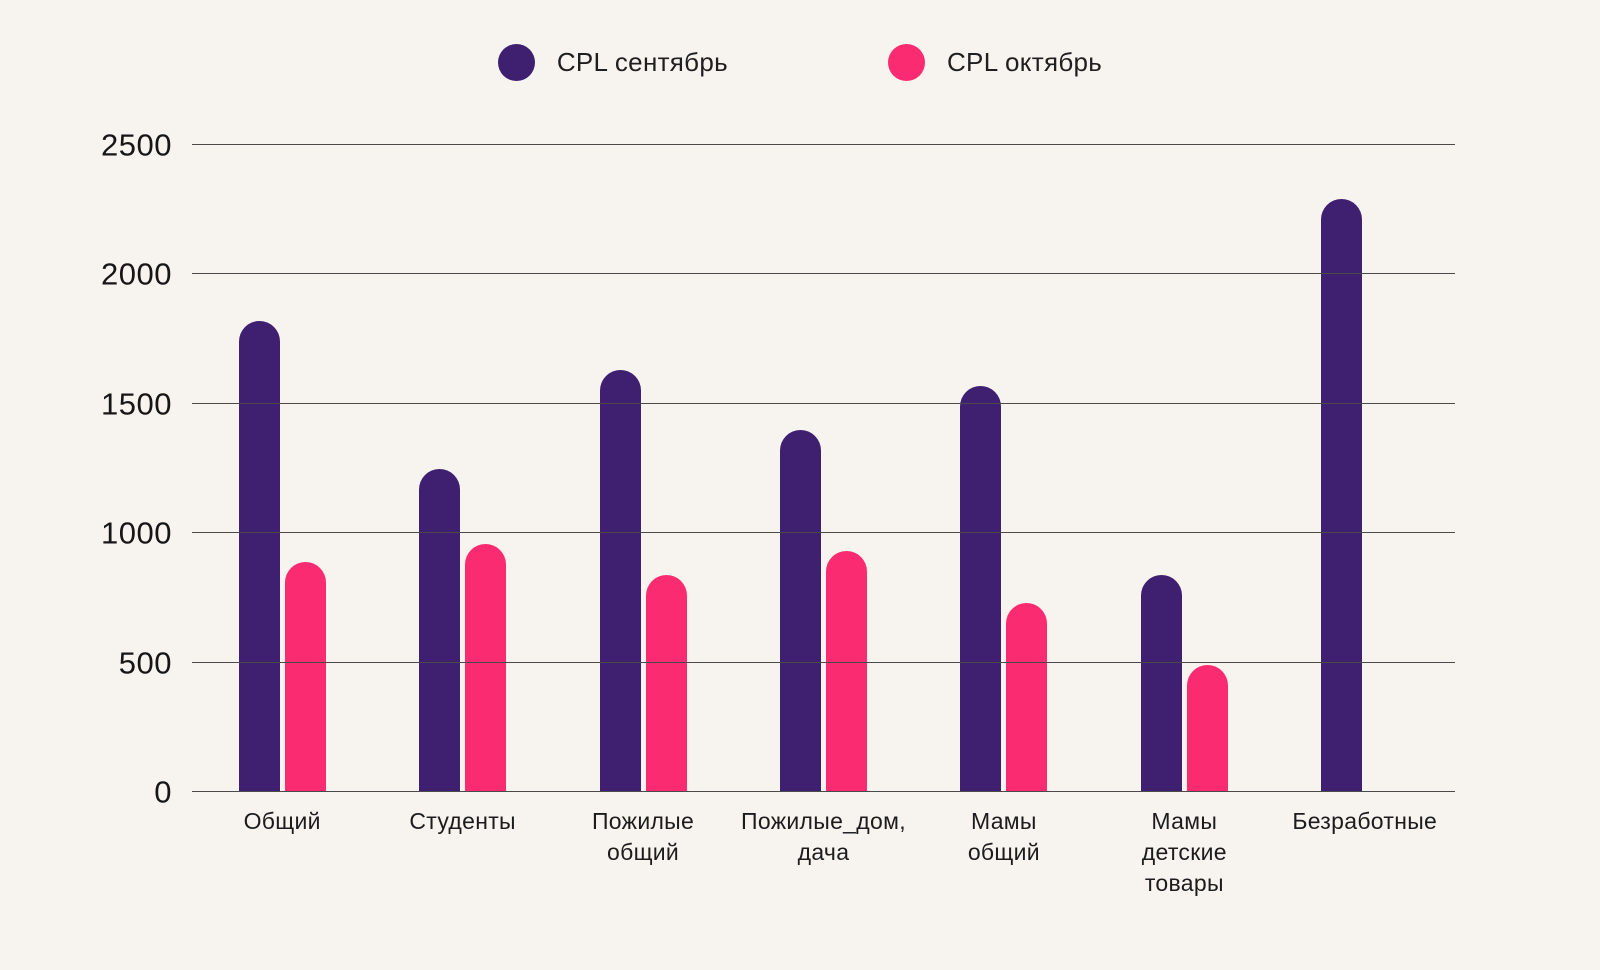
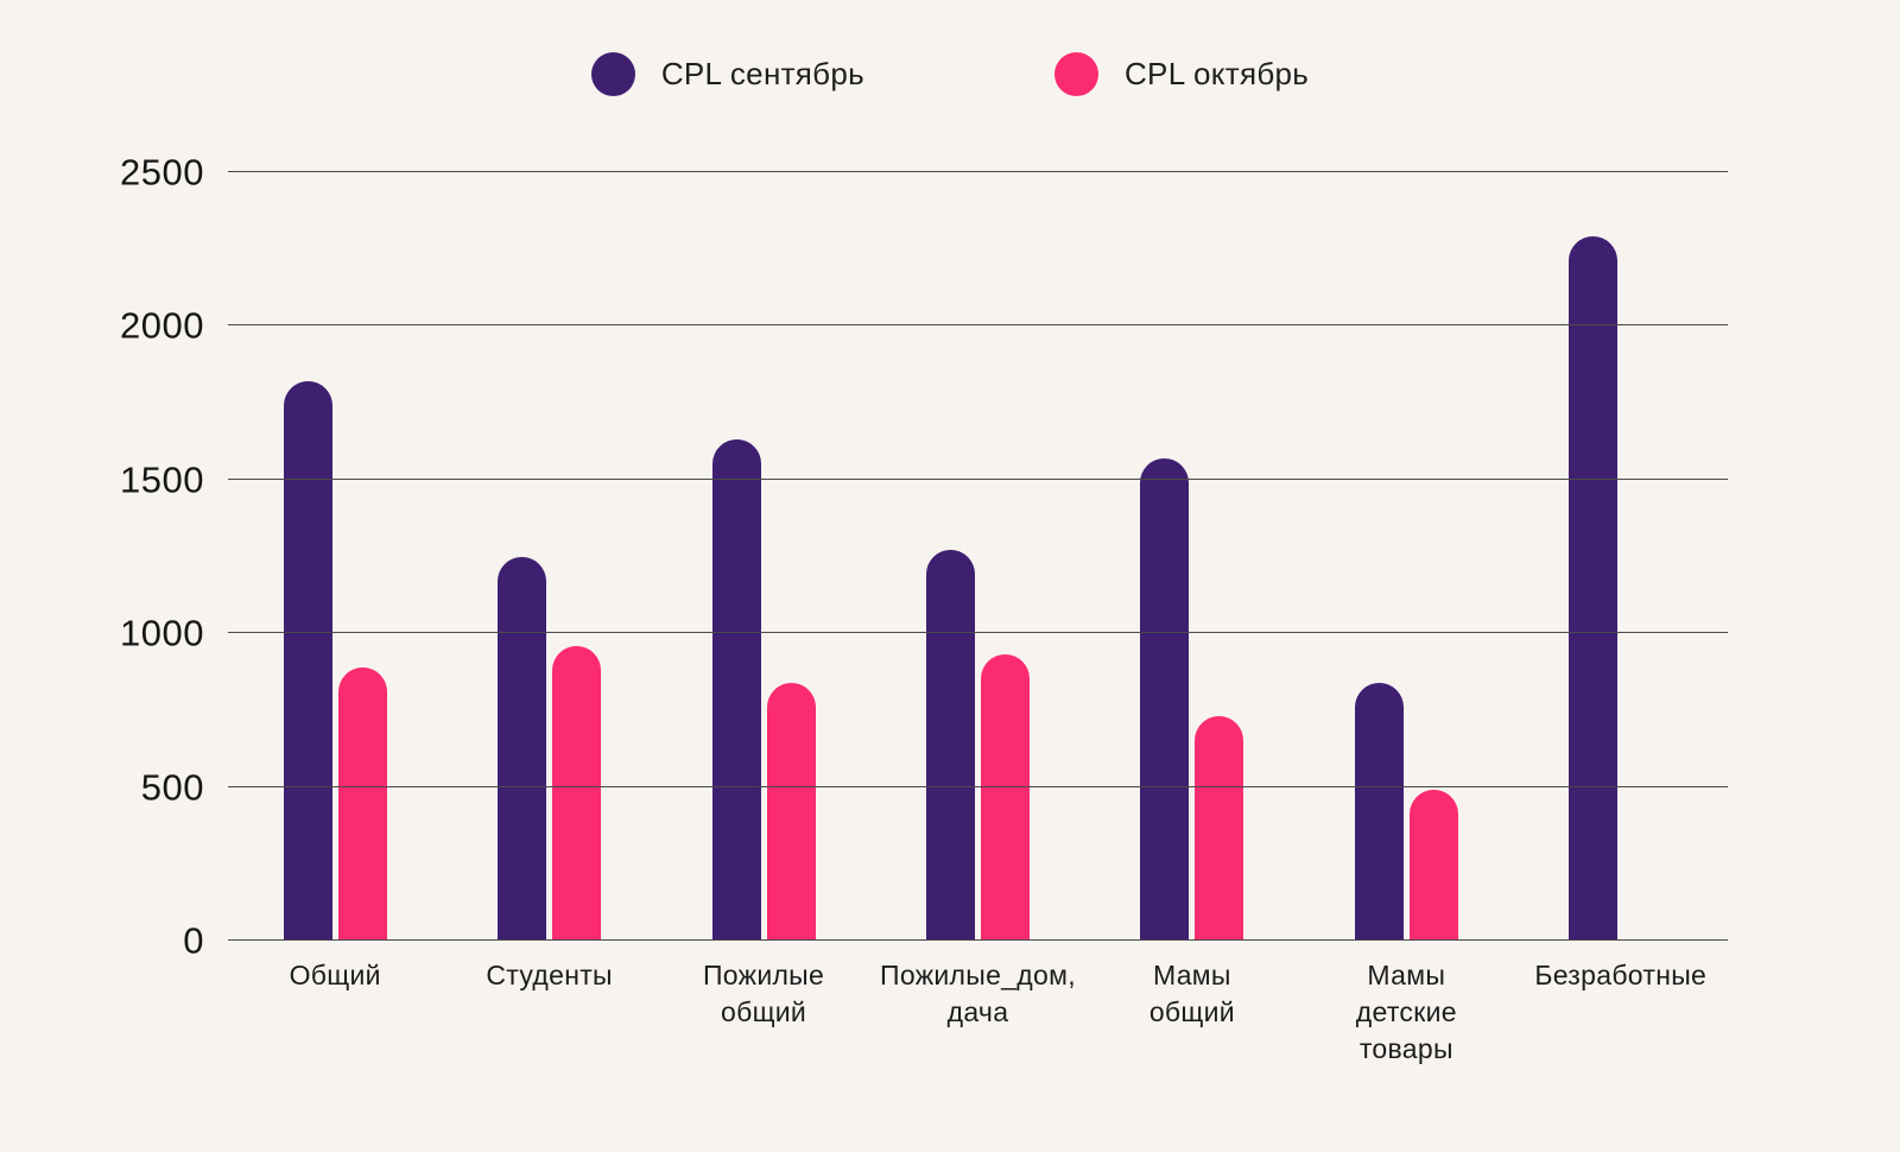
CPL сентябрь/Пожилые_дом, дача: 1400 -> 1270
